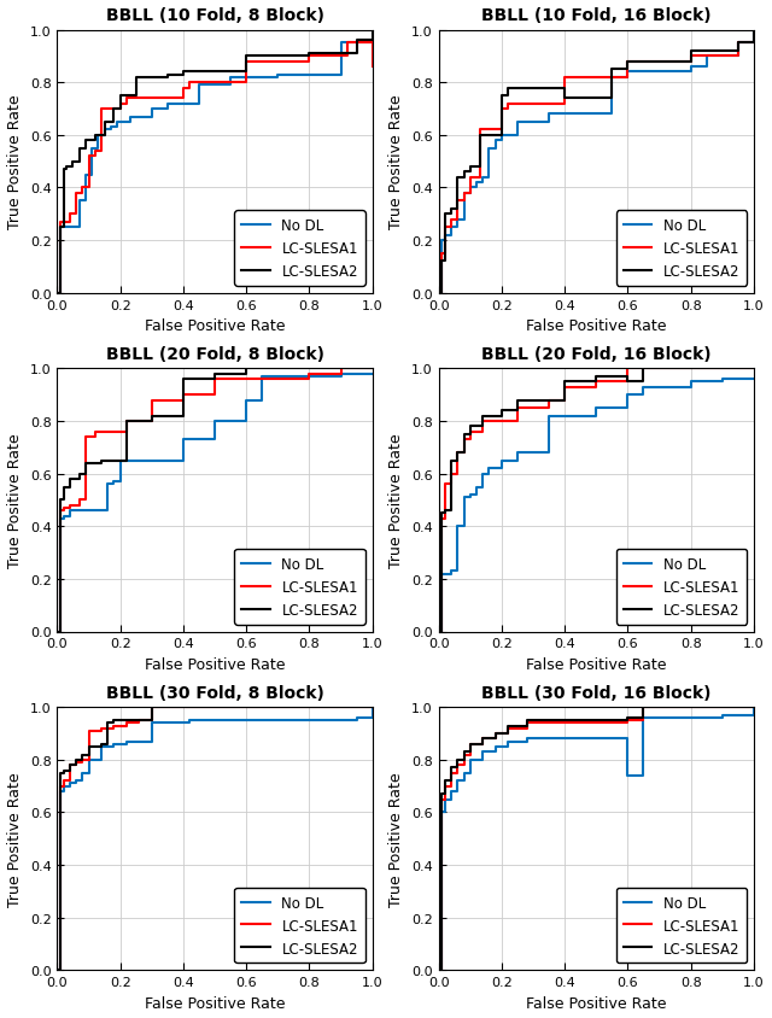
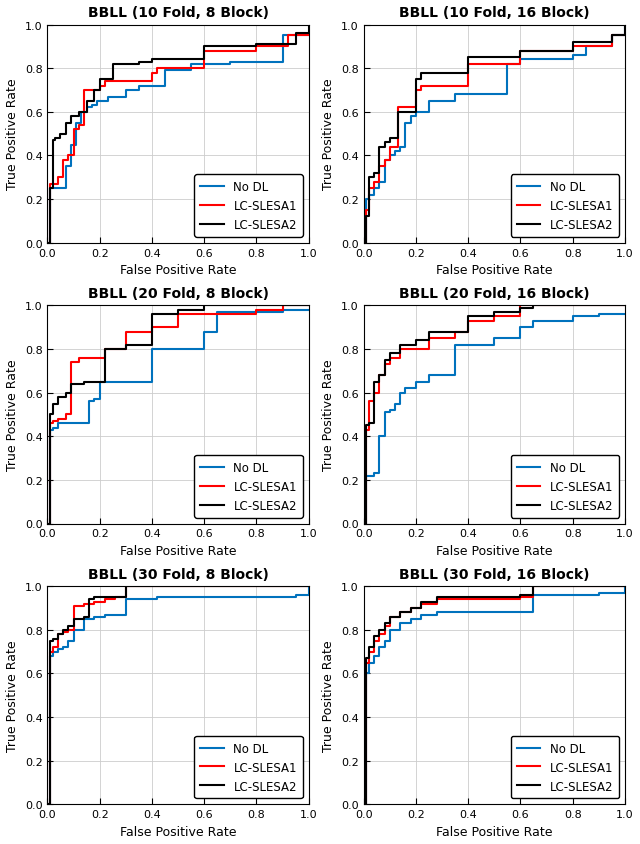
BBLL (10 Fold, 8 Block)/LC-SLESA1/1.0: 0.86 -> 0.95
BBLL (10 Fold, 16 Block)/LC-SLESA2/0.4: 0.74 -> 0.85
BBLL (20 Fold, 8 Block)/No DL/0.4: 0.73 -> 0.80
BBLL (20 Fold, 16 Block)/LC-SLESA2/0.6: 0.95 -> 0.99
BBLL (30 Fold, 16 Block)/No DL/0.6: 0.74 -> 0.88
